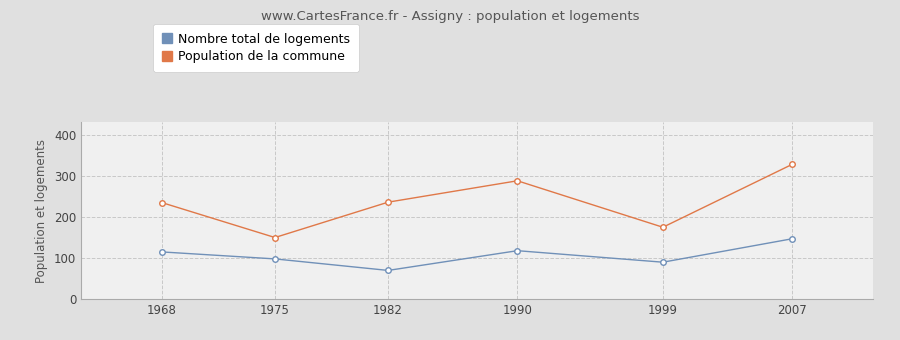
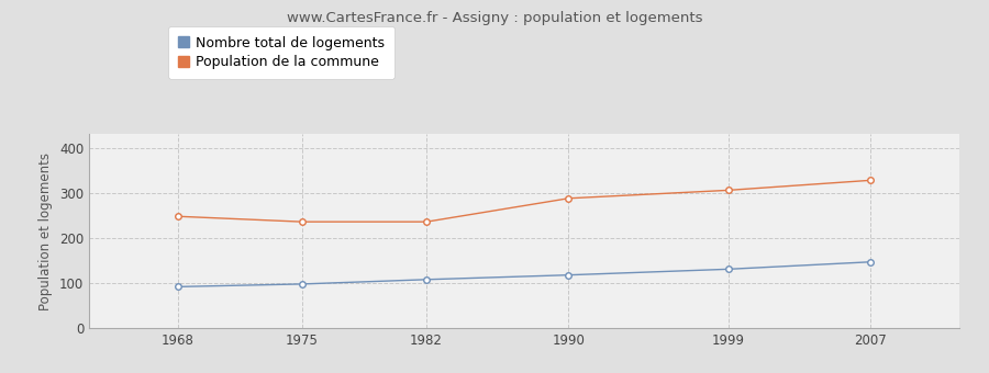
Nombre total de logements/1968: 115 -> 92
Population de la commune/1968: 235 -> 248
Population de la commune/1975: 150 -> 236
Nombre total de logements/1982: 70 -> 108
Nombre total de logements/1999: 90 -> 131
Population de la commune/1999: 175 -> 306
